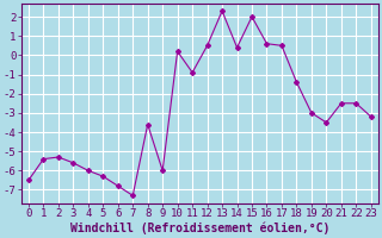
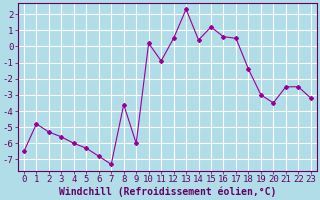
1: -5.4 -> -4.8
15: 2.0 -> 1.2
